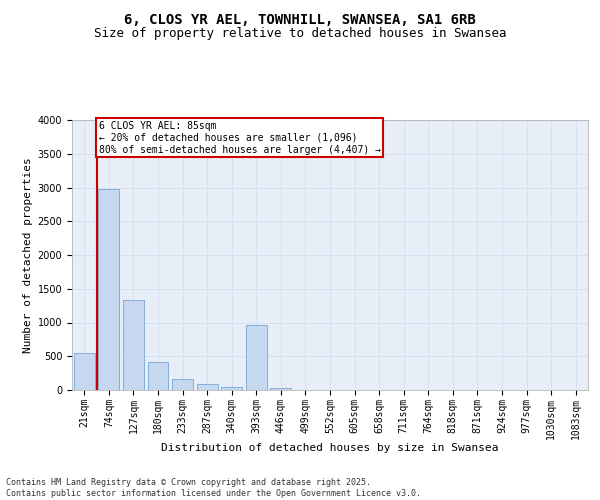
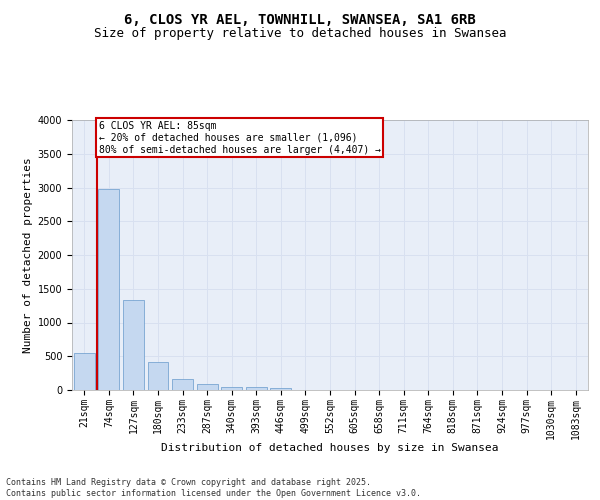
393sqm: 960 -> 40
